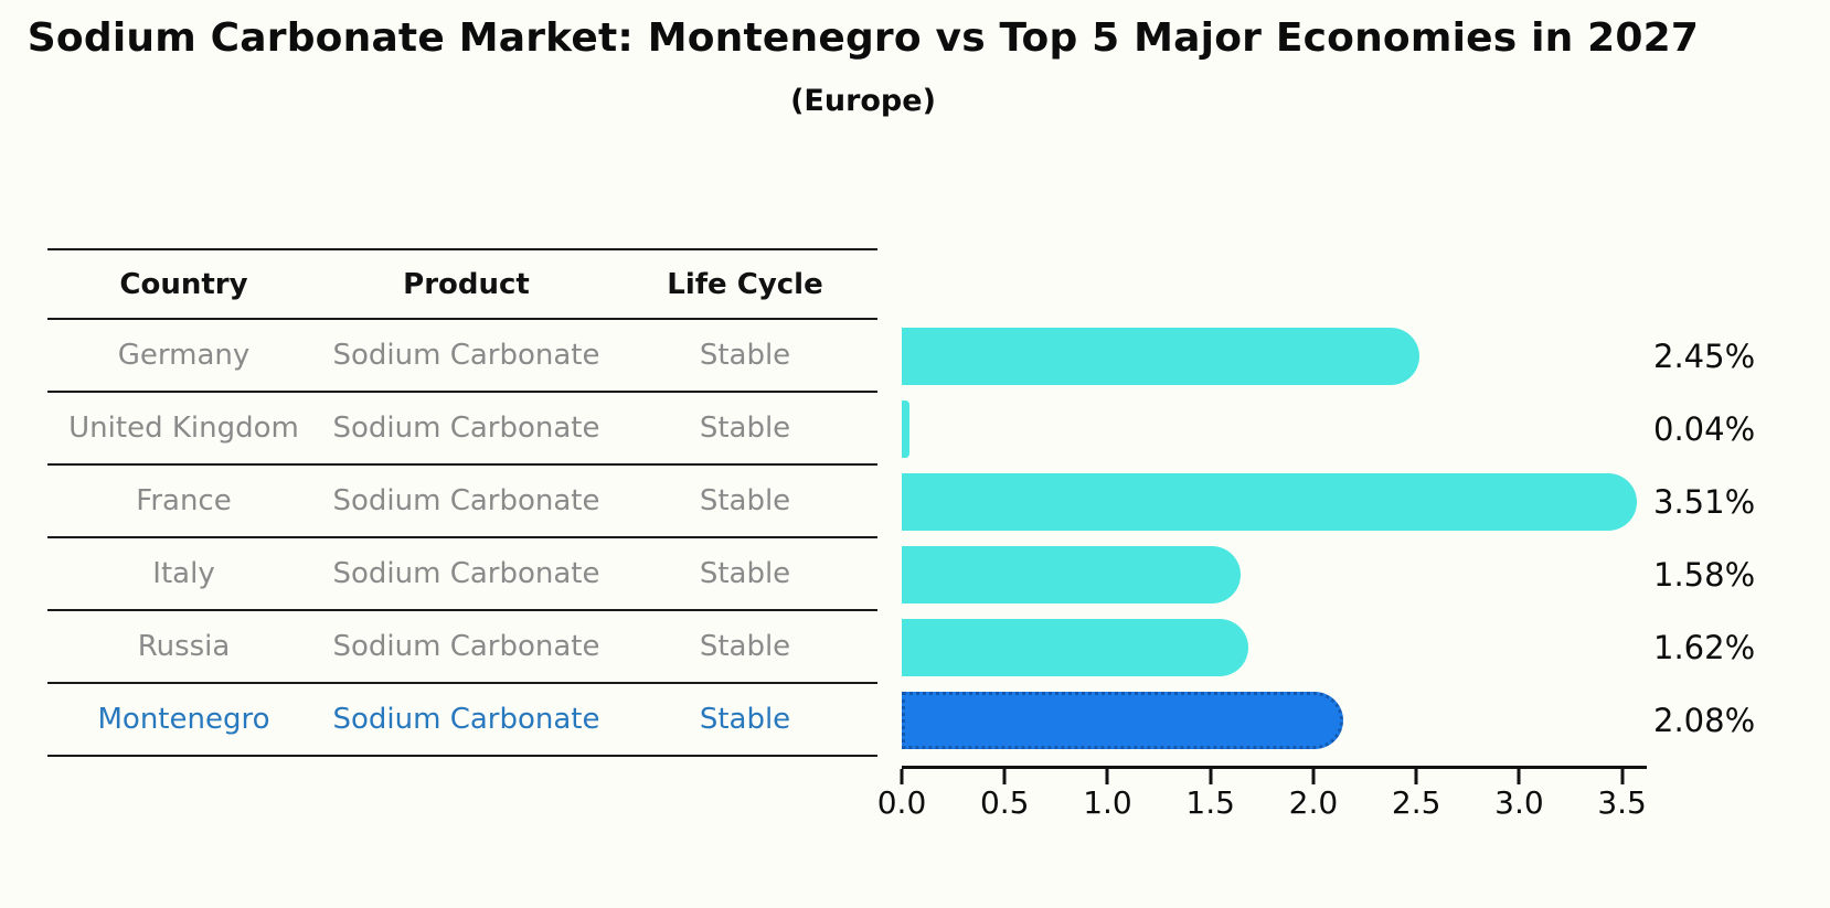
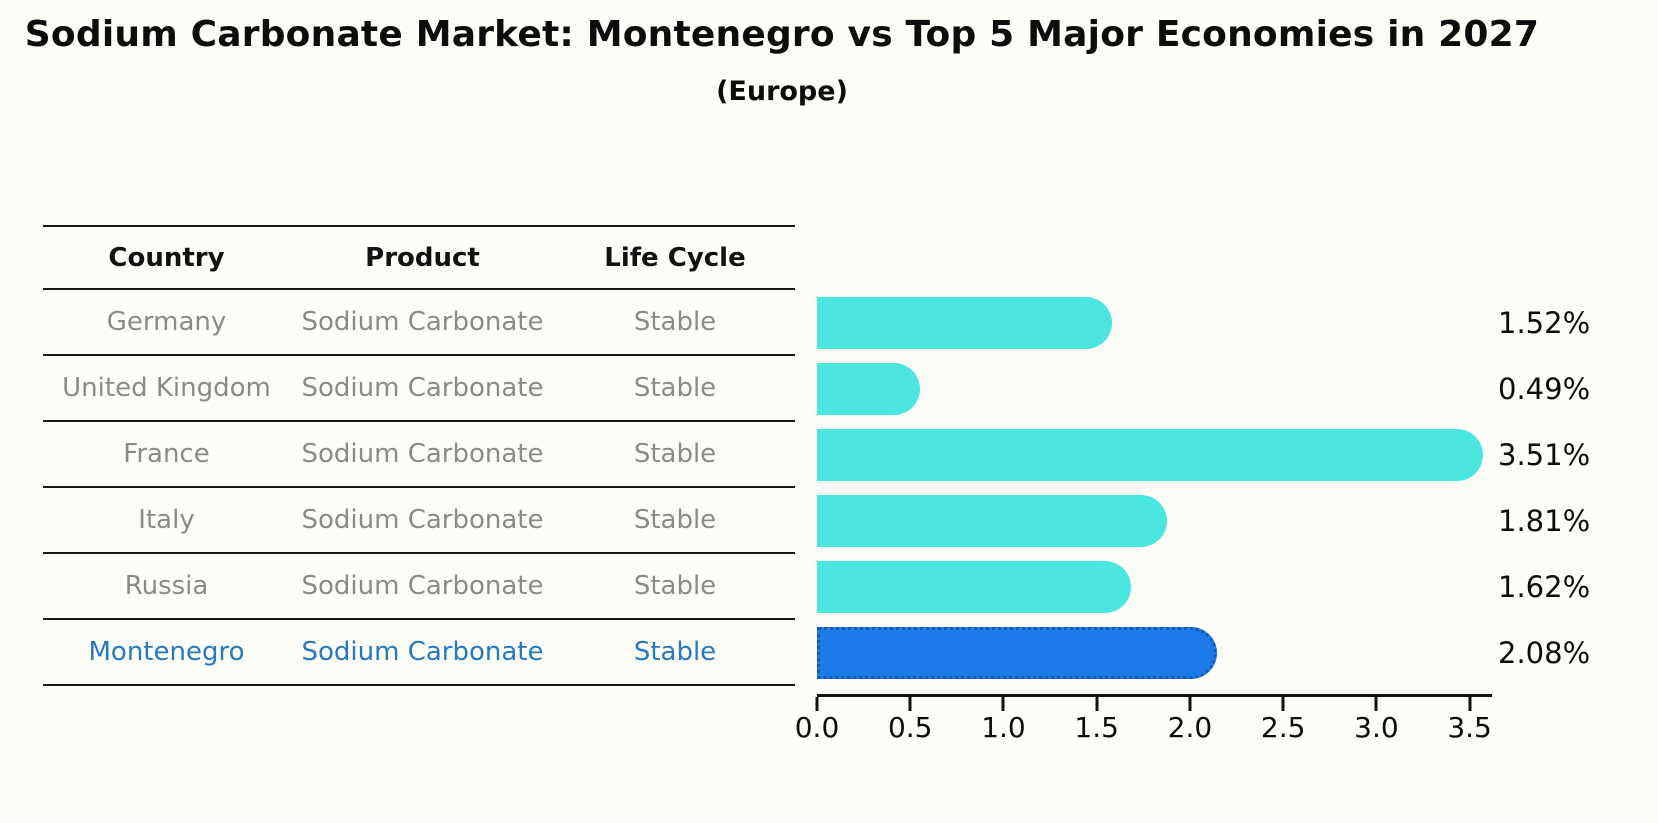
Germany: 2.45% -> 1.52%
United Kingdom: 0.04% -> 0.49%
Italy: 1.58% -> 1.81%
